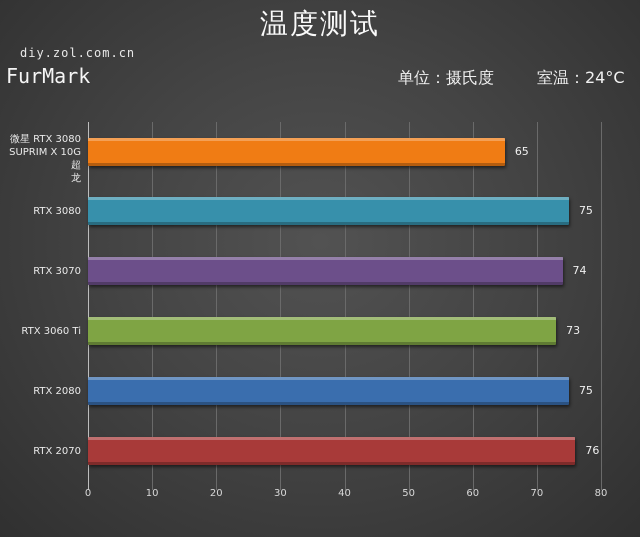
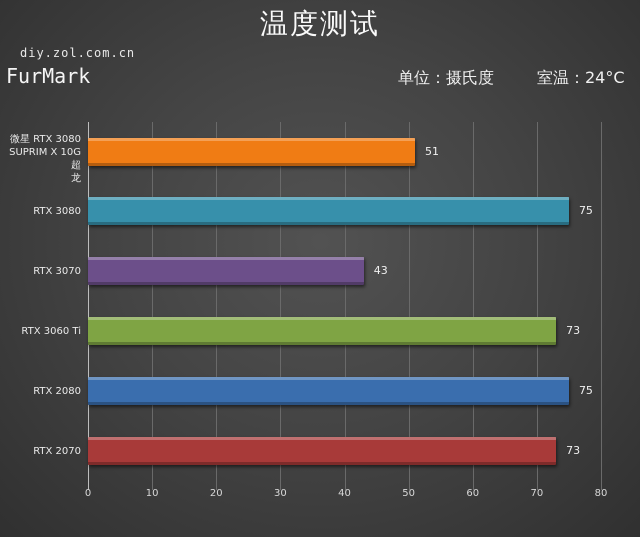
微星 RTX 3080 SUPRIM X 10G超 龙: 65 -> 51
RTX 3070: 74 -> 43
RTX 2070: 76 -> 73
